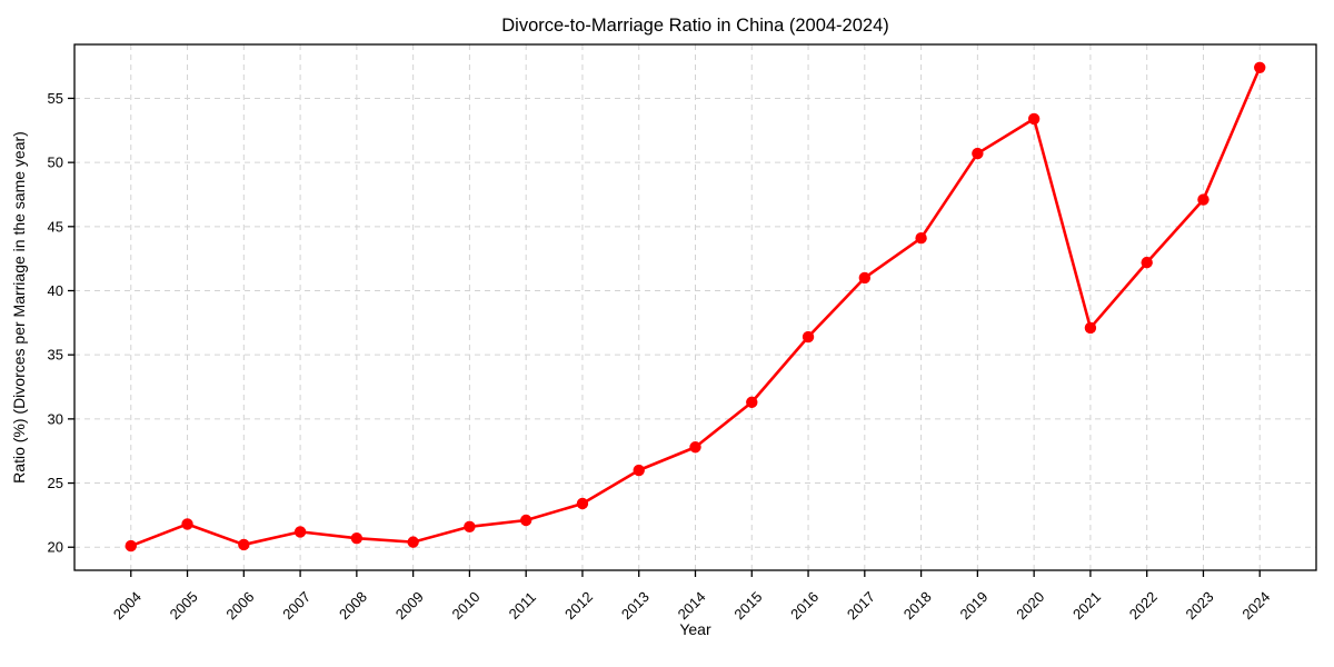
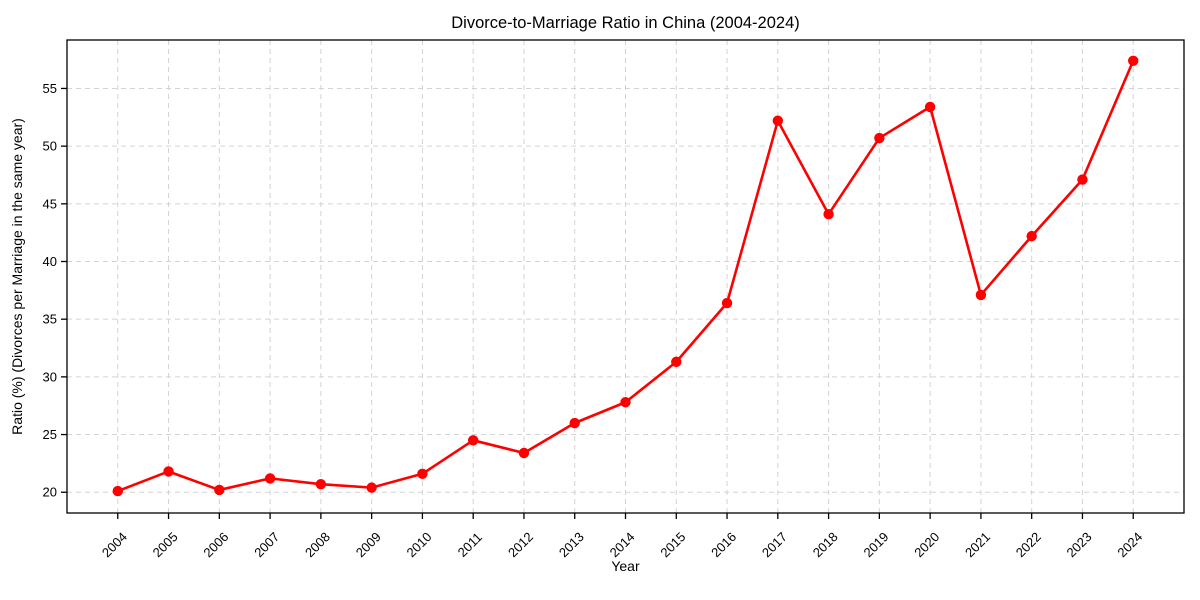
2011: 22.1 -> 24.5
2017: 41.0 -> 52.2
